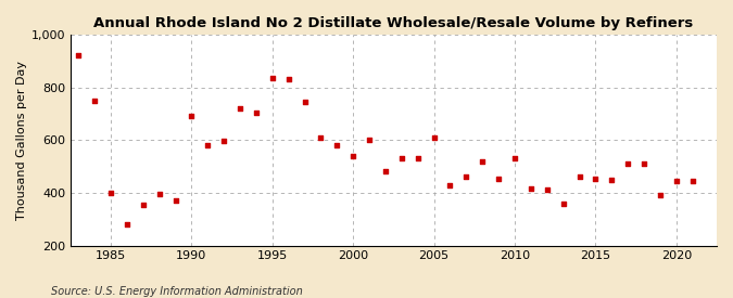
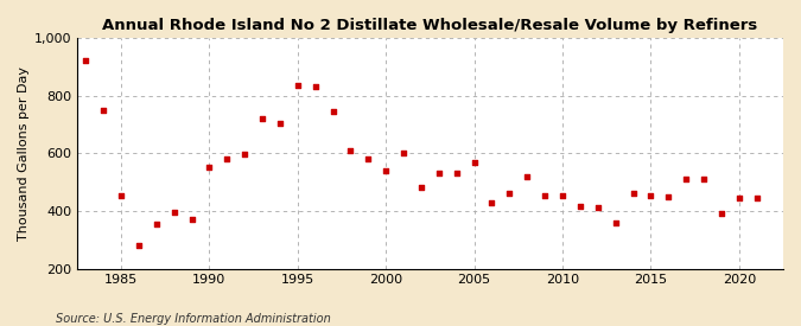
1985: 400 -> 455
1990: 690 -> 550
2005: 610 -> 570
2010: 530 -> 455
